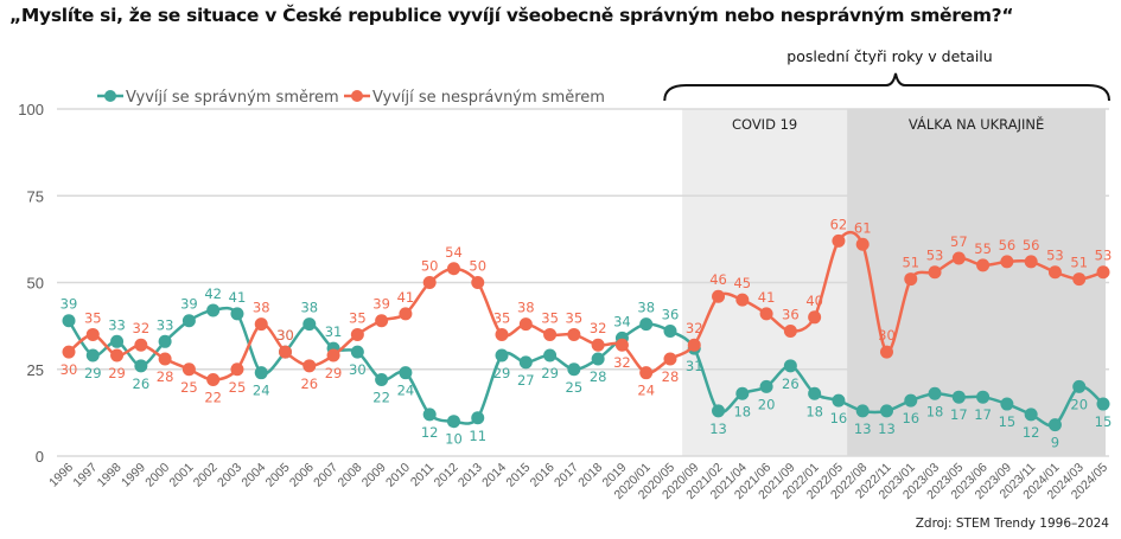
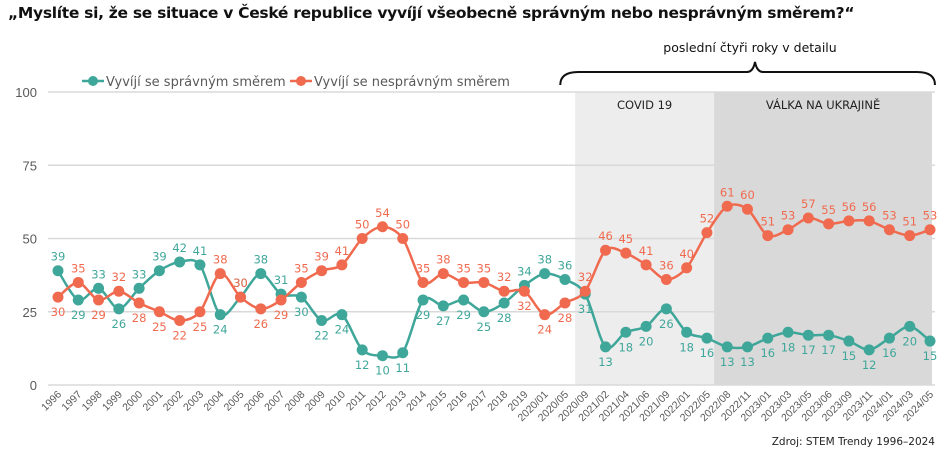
Vyvíjí se nesprávným směrem/2022/05: 62 -> 52
Vyvíjí se nesprávným směrem/2022/11: 30 -> 60
Vyvíjí se správným směrem/2024/01: 9 -> 16
